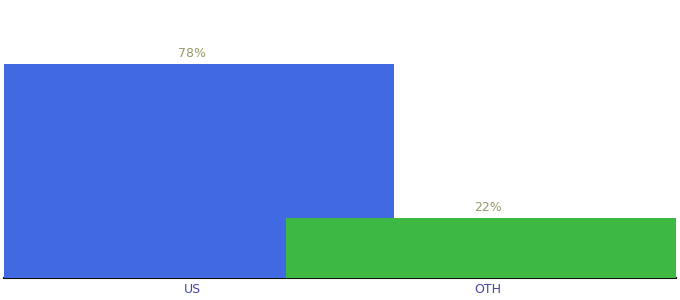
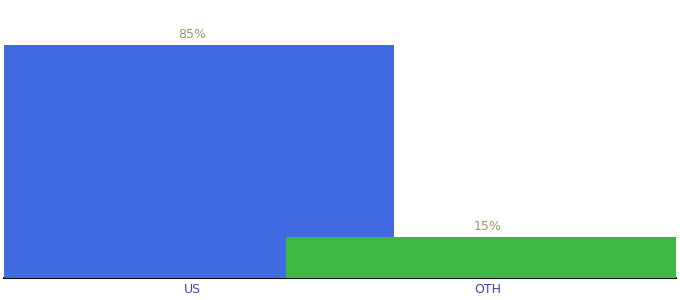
US: 78% -> 85%
OTH: 22% -> 15%
